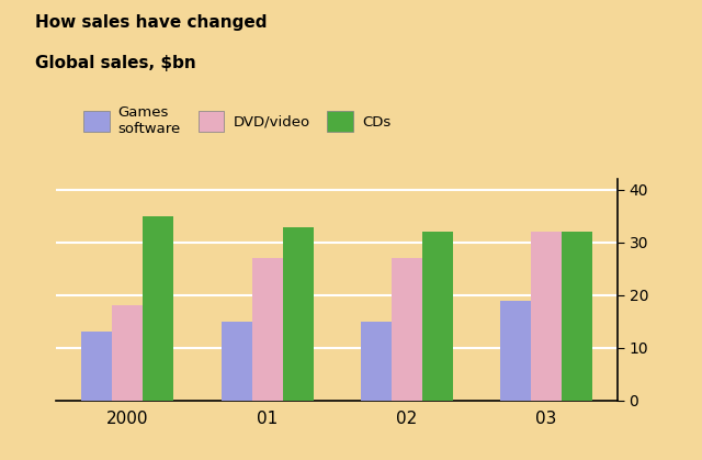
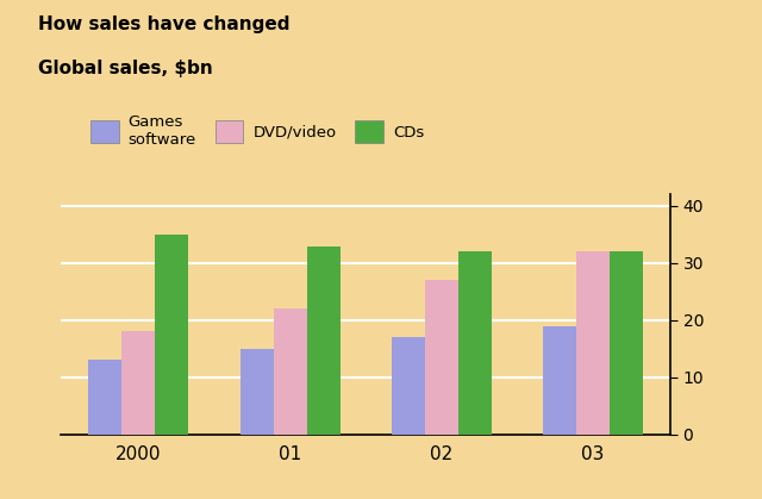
DVD/video/01: 27 -> 22
Games software/02: 15 -> 17
